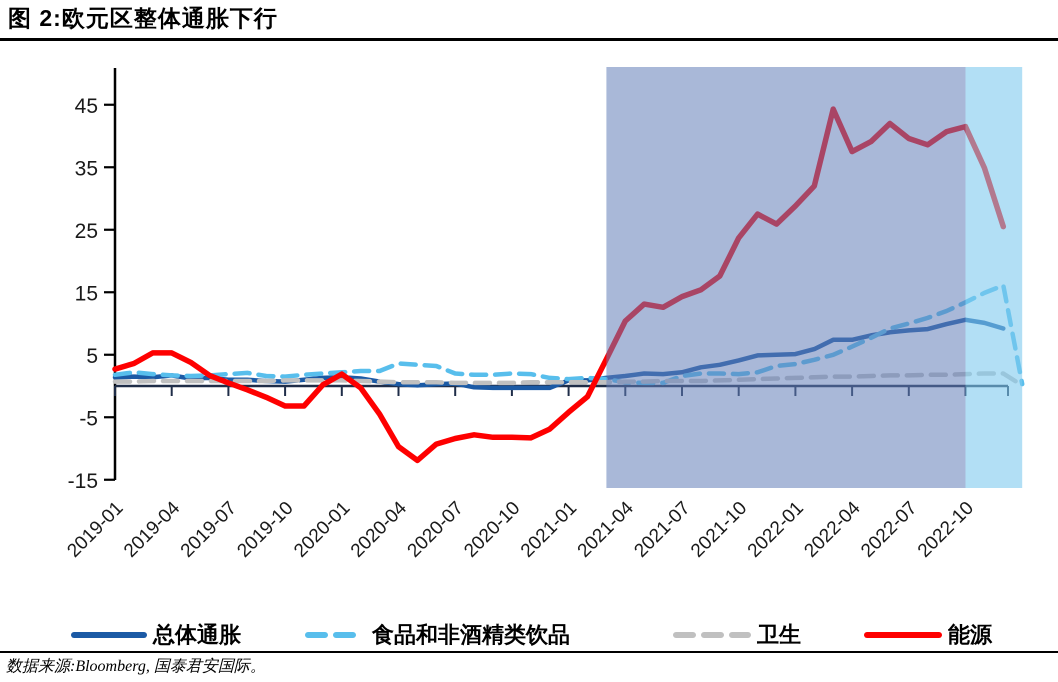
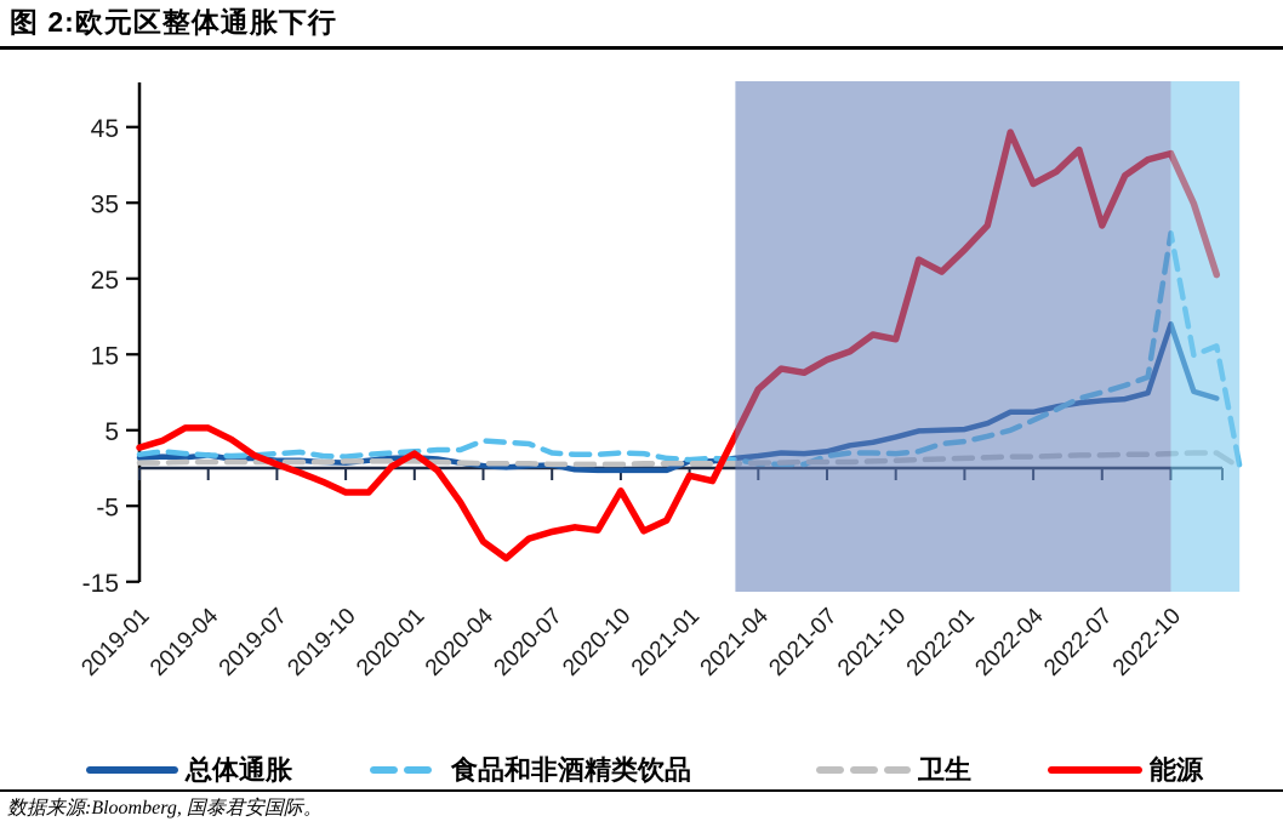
能源/2020-10: -8 -> -3
能源/2021-01: -4 -> -1
能源/2021-10: 24 -> 17
能源/2022-07: 40 -> 32
总体通胀/2022-10: 11 -> 19
食品和非酒精类饮品/2022-10: 13 -> 31
